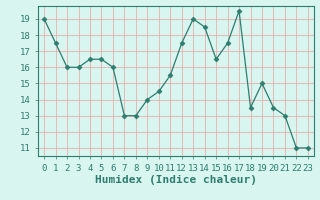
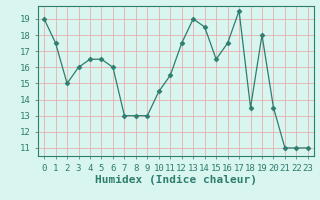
2: 16.0 -> 15.0
9: 14.0 -> 13.0
19: 15.0 -> 18.0
21: 13.0 -> 11.0
